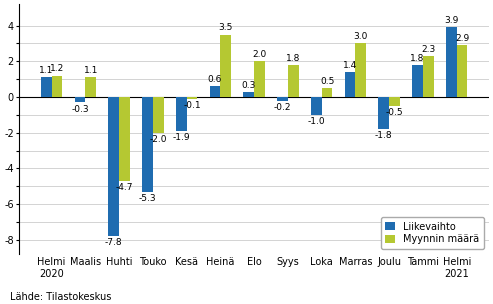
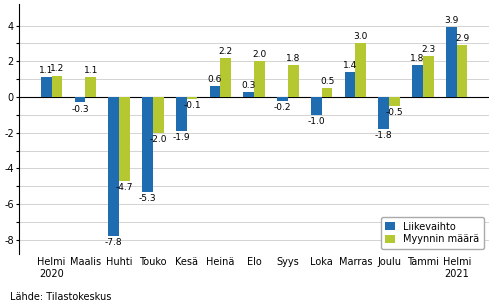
Myynnin määrä/Heinä: 3.5 -> 2.2
